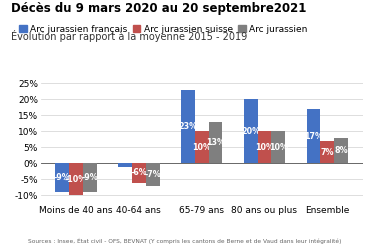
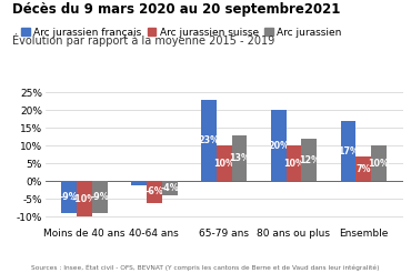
Arc jurassien/40-64 ans: -7% -> -4%
Arc jurassien/80 ans ou plus: 10% -> 12%
Arc jurassien/Ensemble: 8% -> 10%
